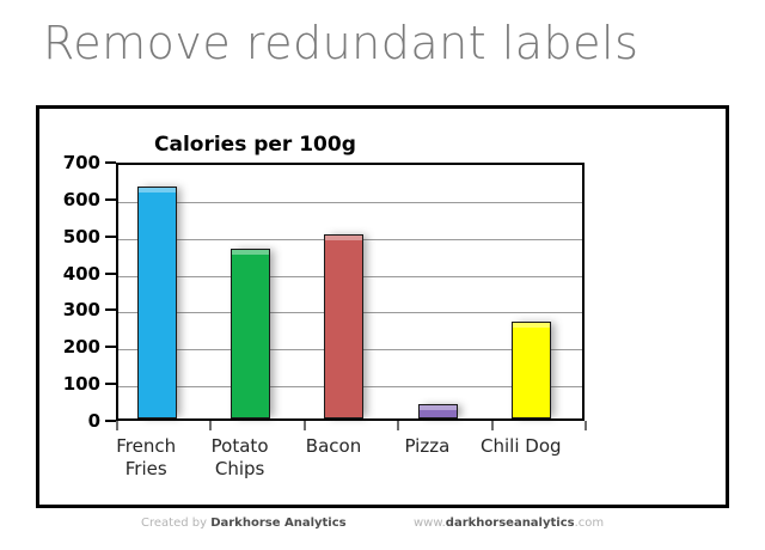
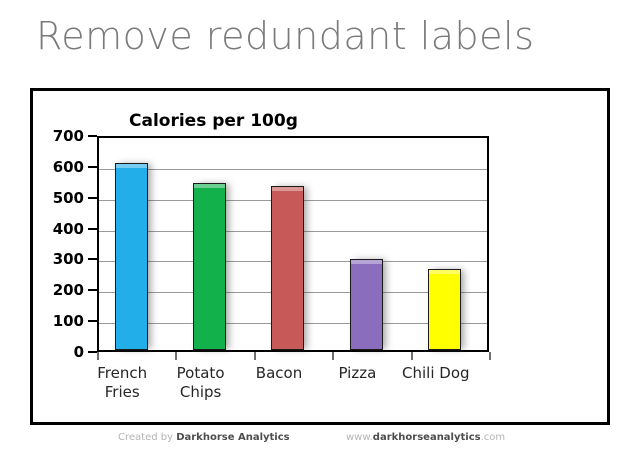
French Fries: 630 -> 610
Potato Chips: 460 -> 540
Bacon: 500 -> 530
Pizza: 40 -> 300
